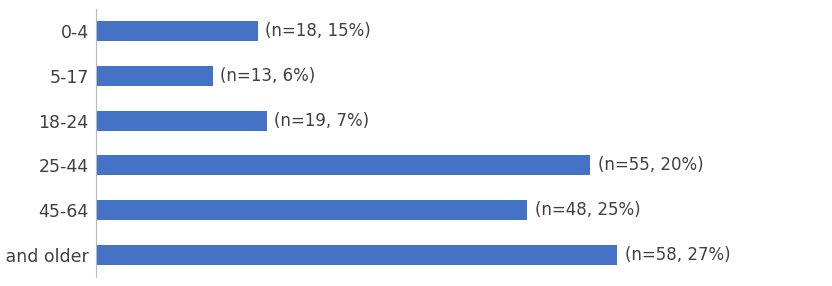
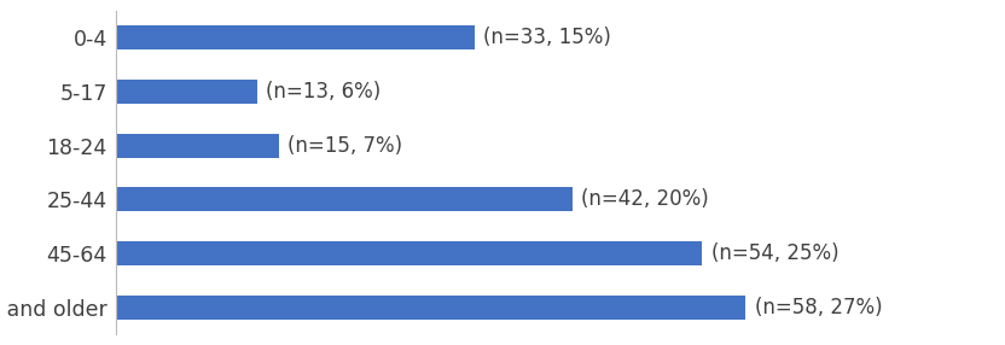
0-4: 18 -> 33
18-24: 19 -> 15
25-44: 55 -> 42
45-64: 48 -> 54
